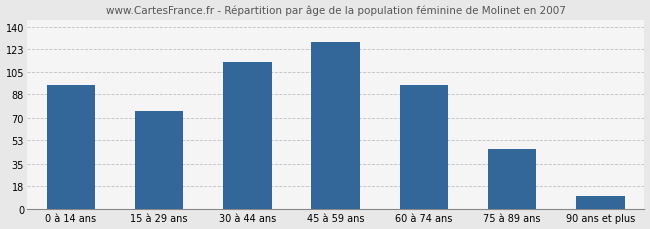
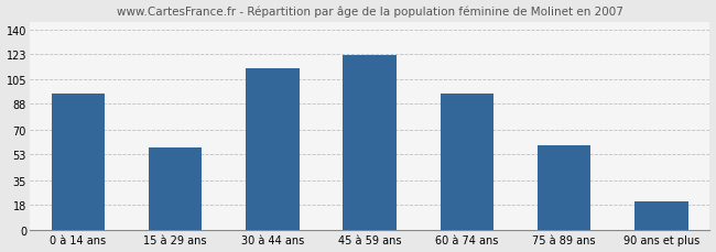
15 à 29 ans: 75 -> 58
45 à 59 ans: 128 -> 122
75 à 89 ans: 46 -> 59
90 ans et plus: 10 -> 20
